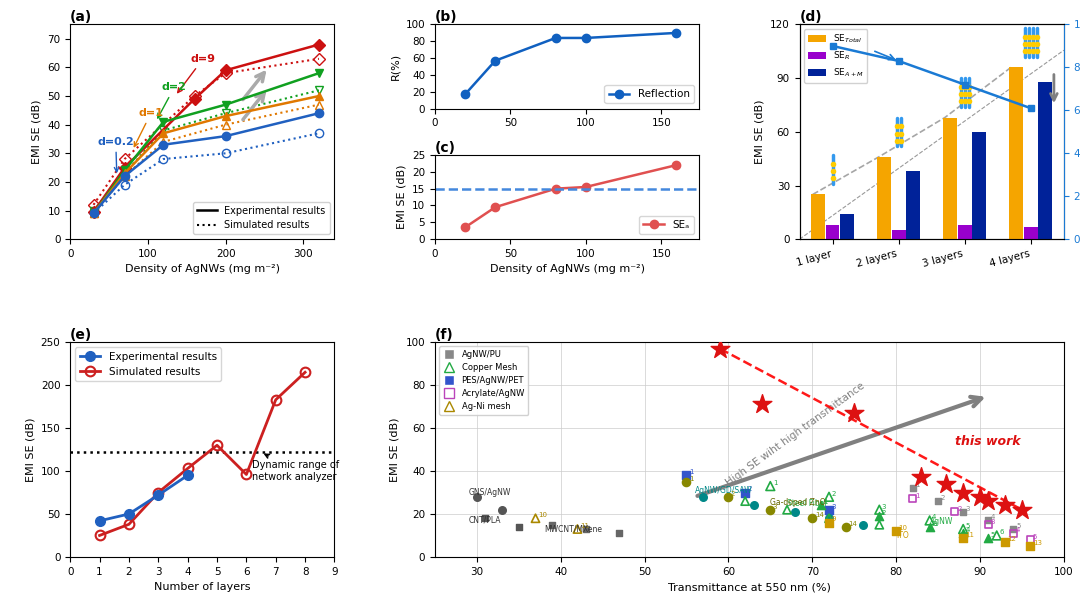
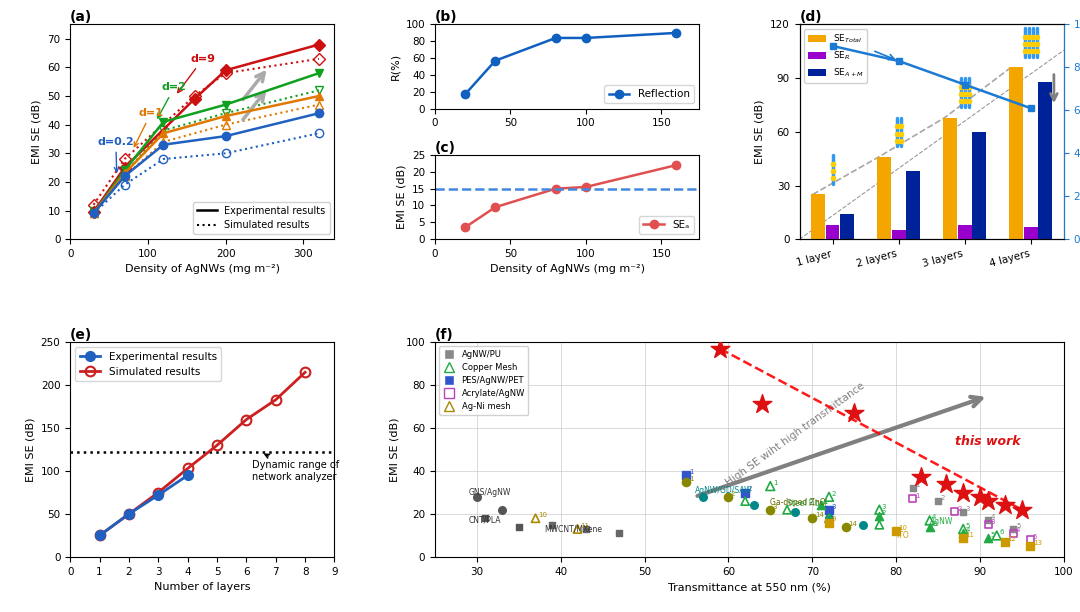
(e)/Experimental results/1: 42 -> 25
(e)/Simulated results/2: 38 -> 50
(e)/Simulated results/6: 96 -> 160
